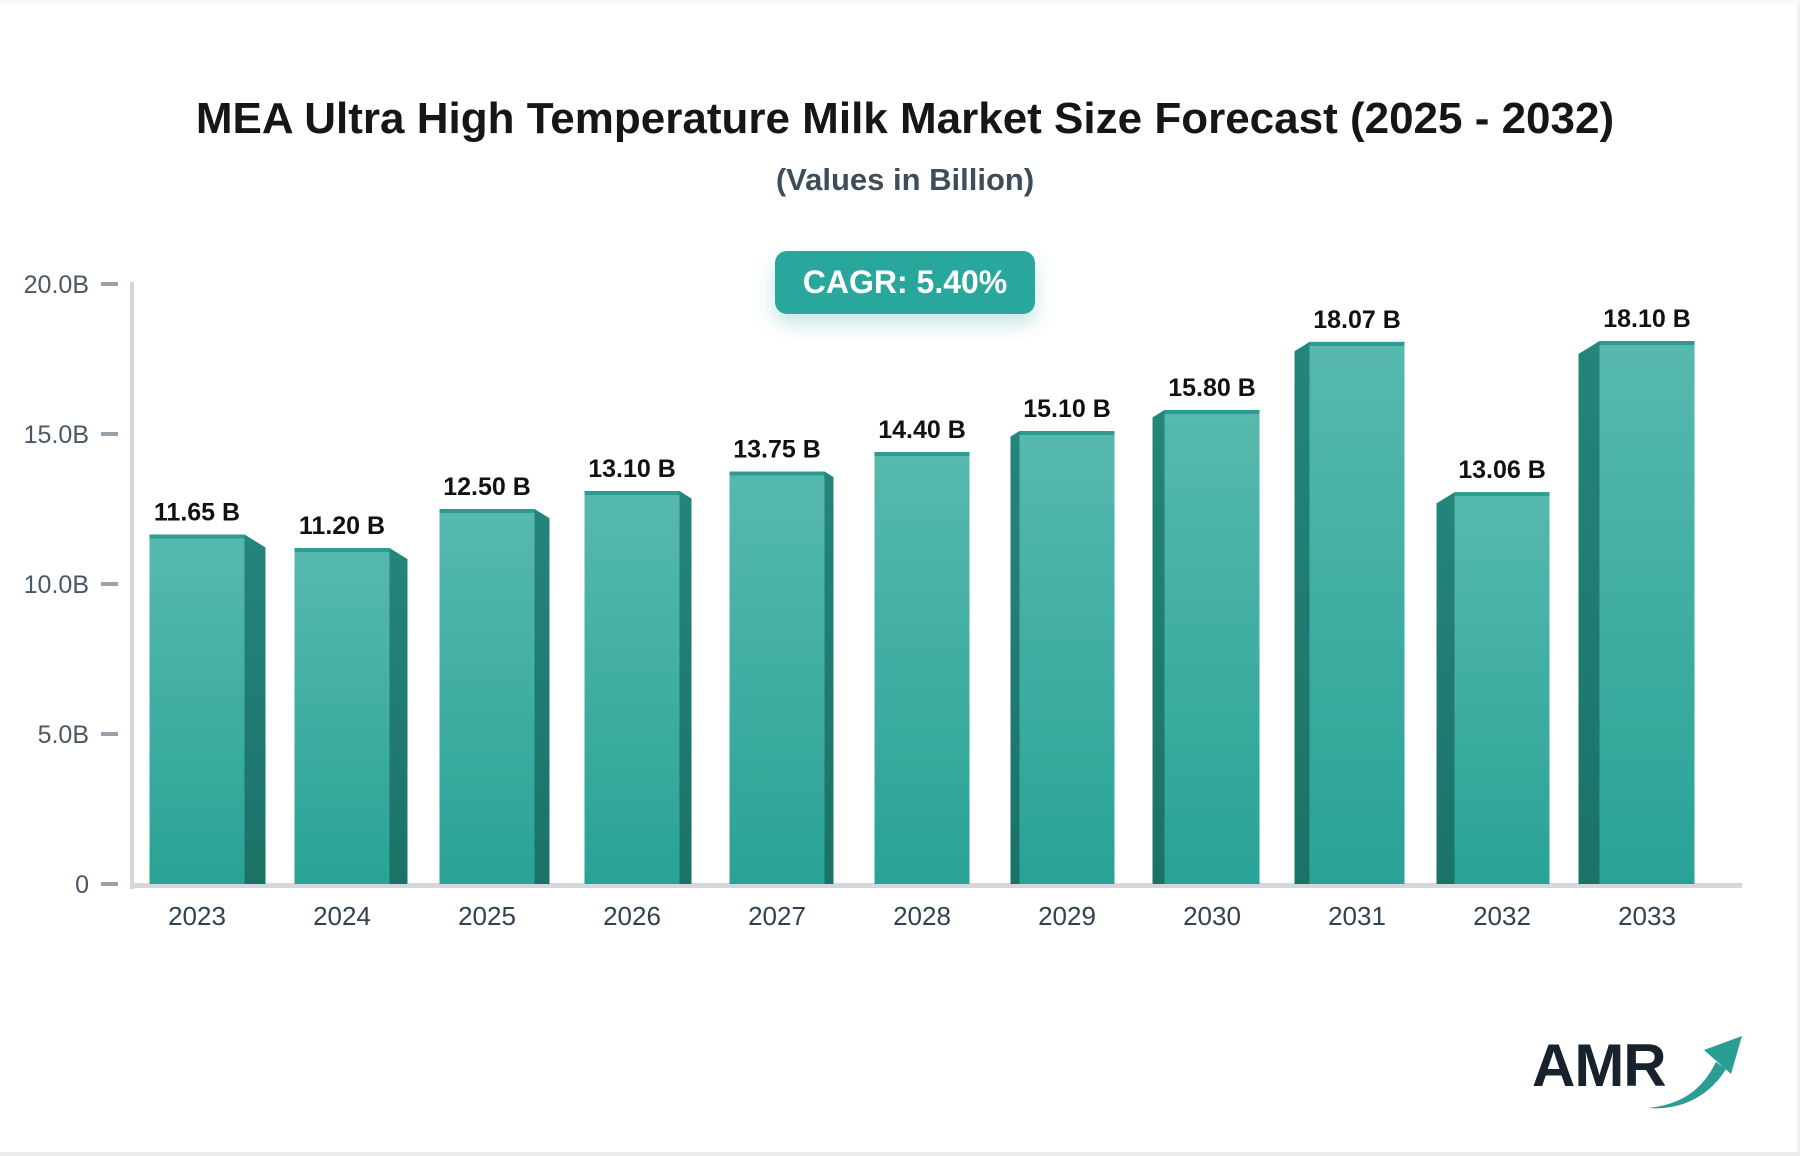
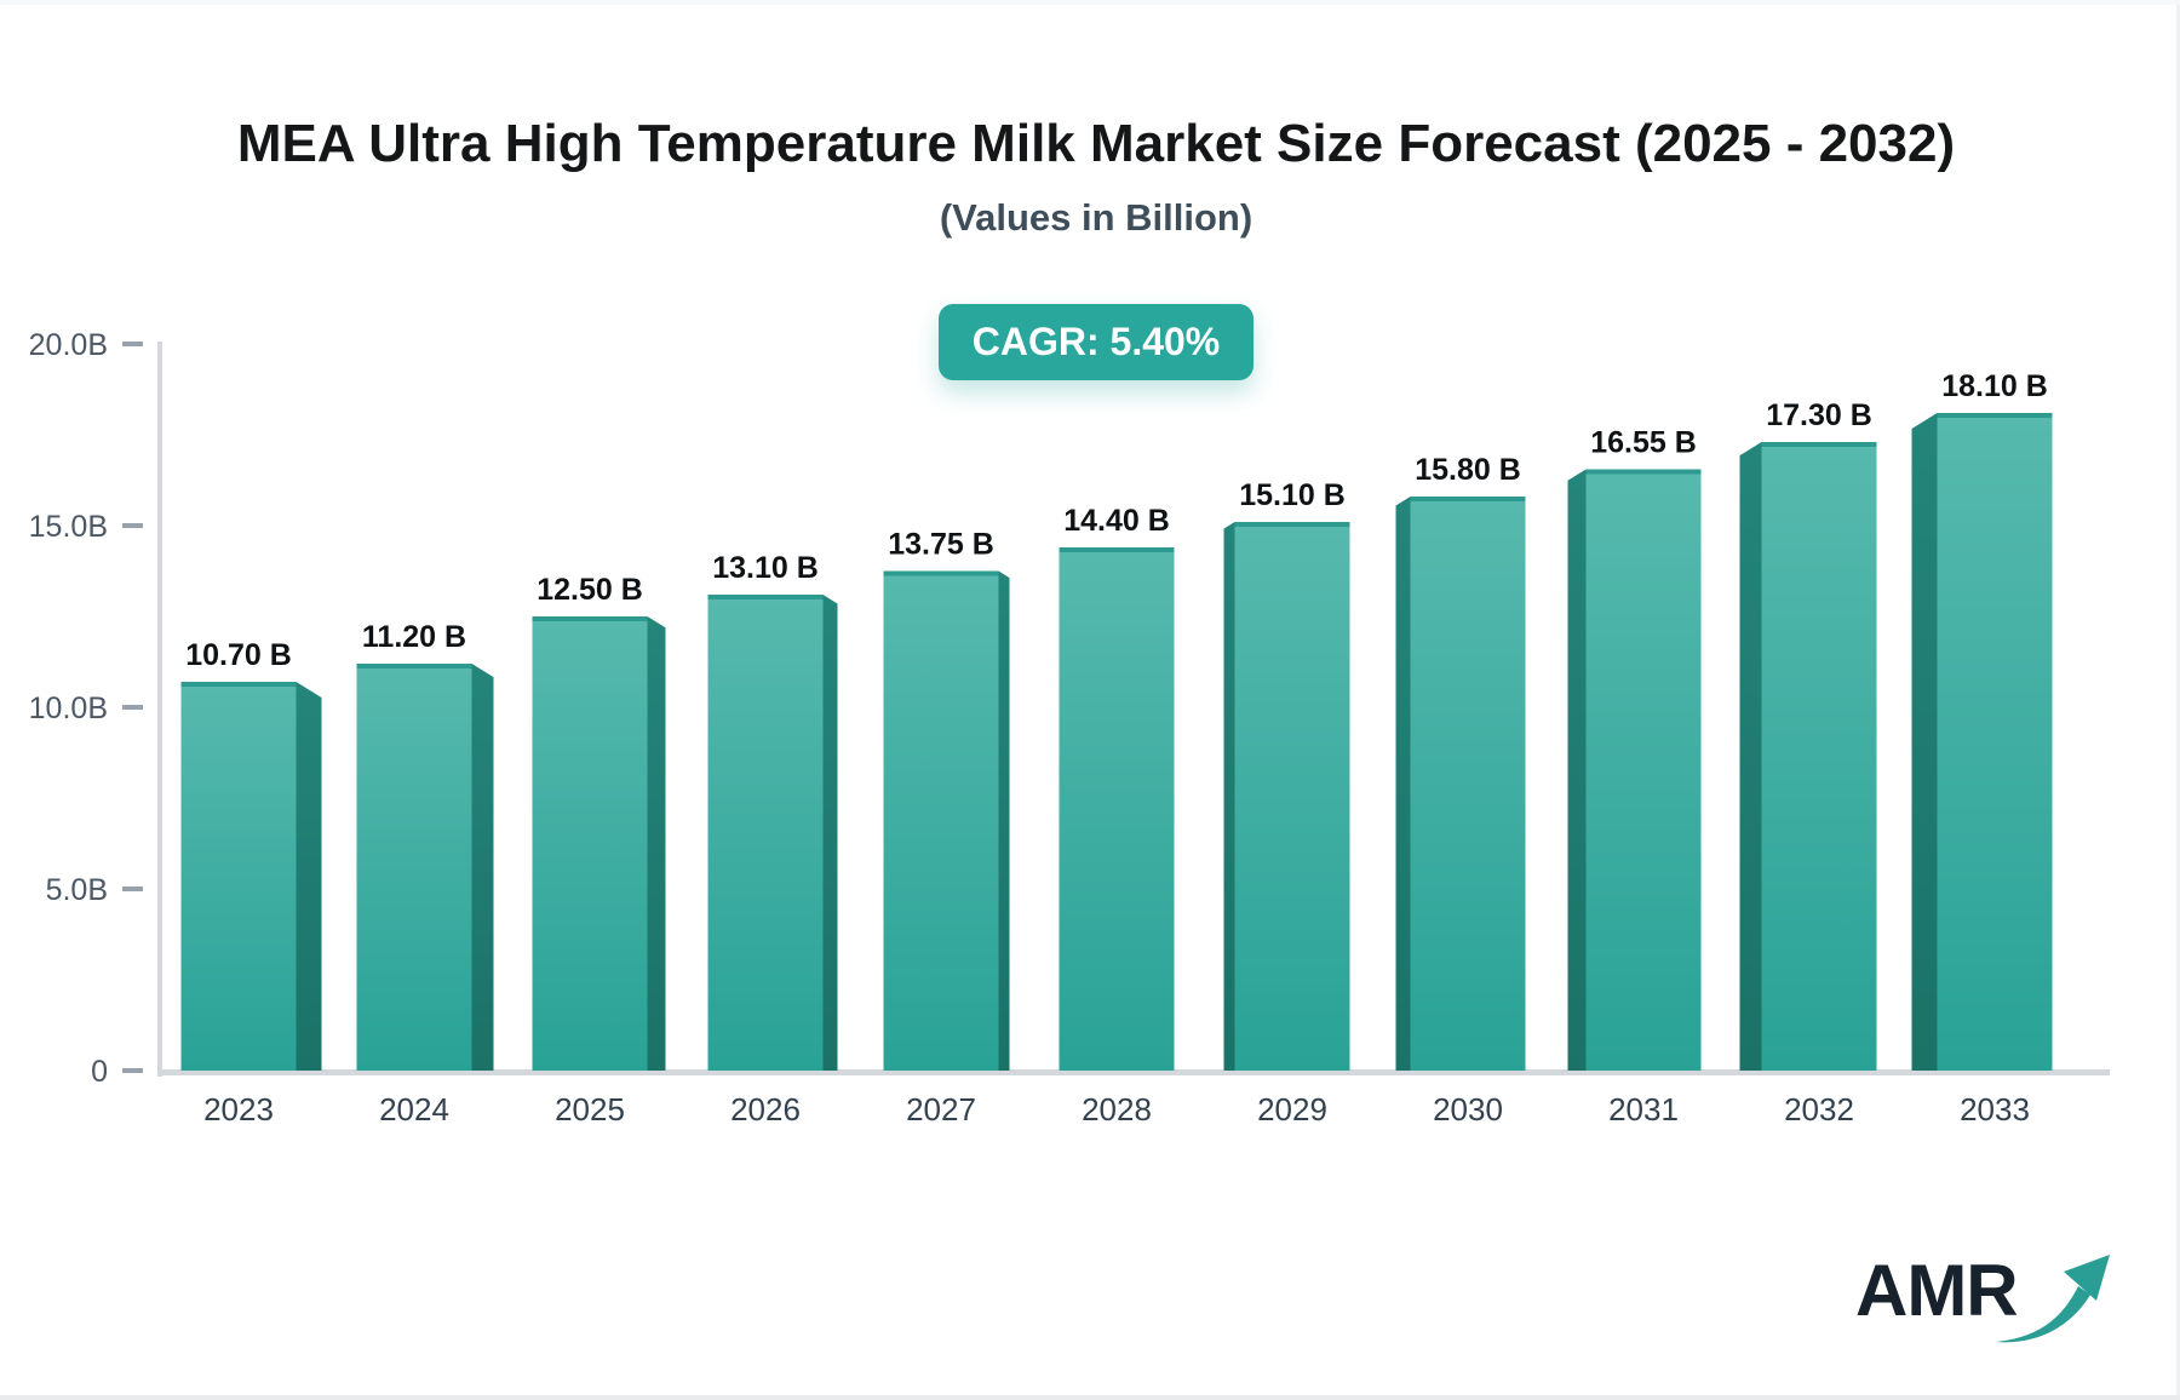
2023: 11.65 -> 10.70
2031: 18.07 -> 16.55
2032: 13.06 -> 17.30
